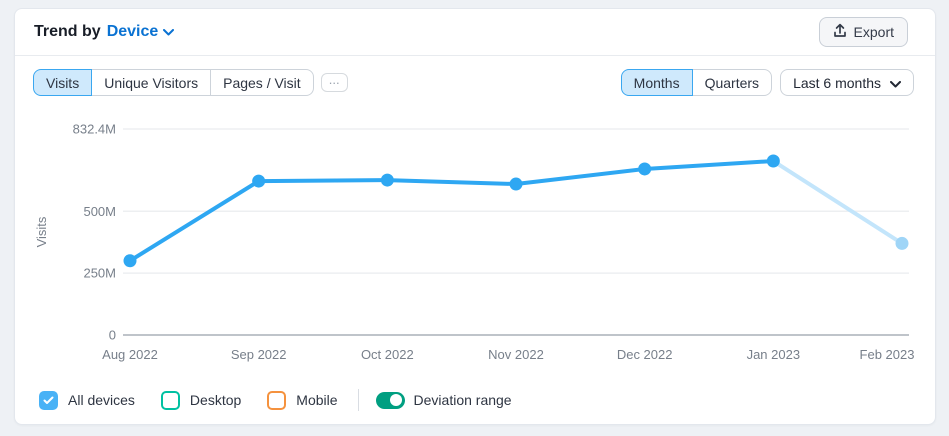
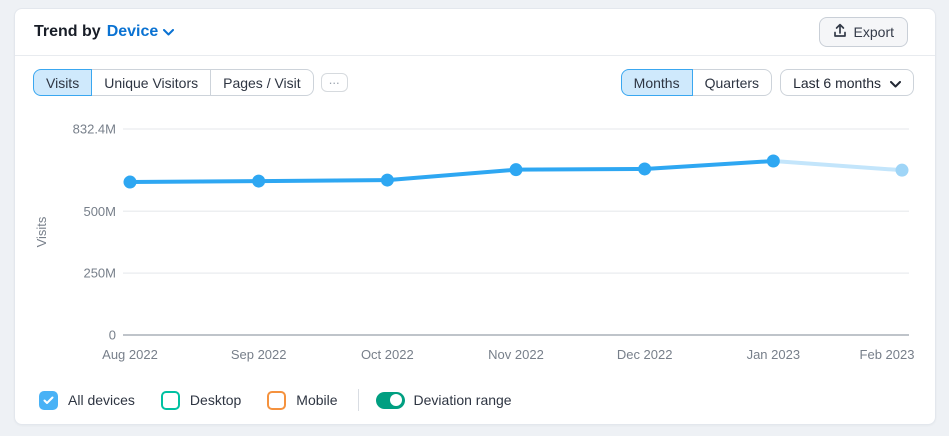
Aug 2022: 300M -> 620M
Nov 2022: 610M -> 670M
Feb 2023: 370M -> 670M
